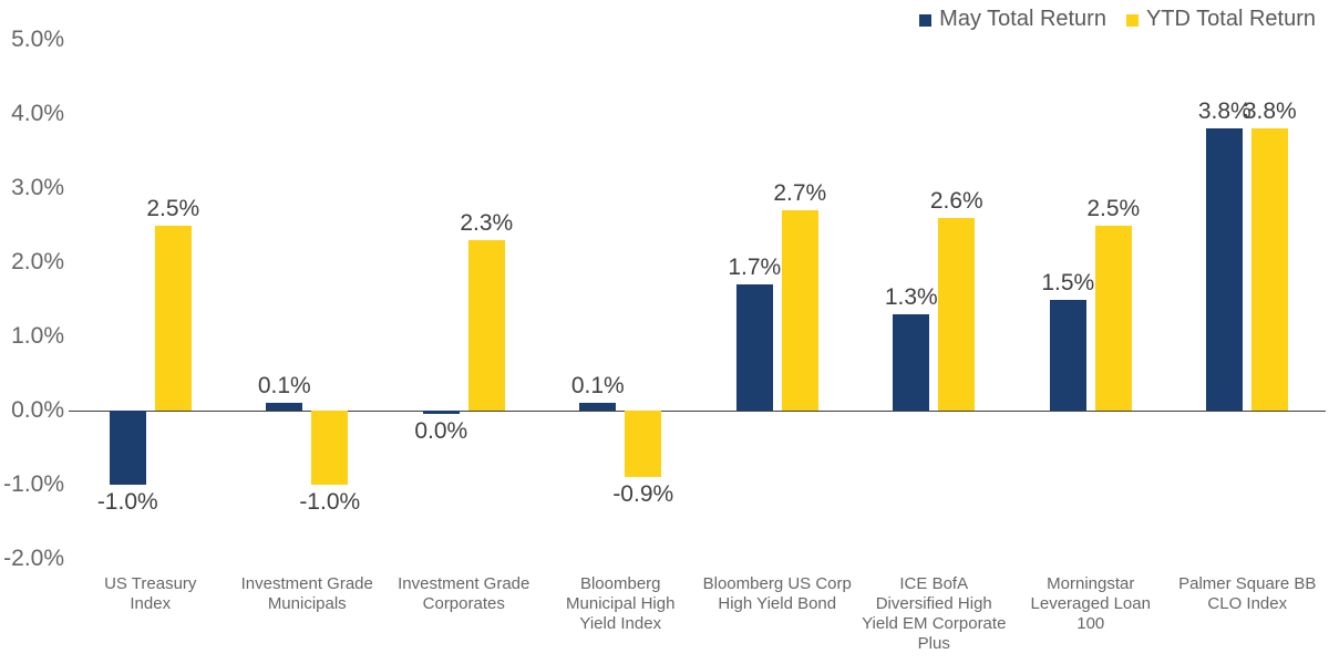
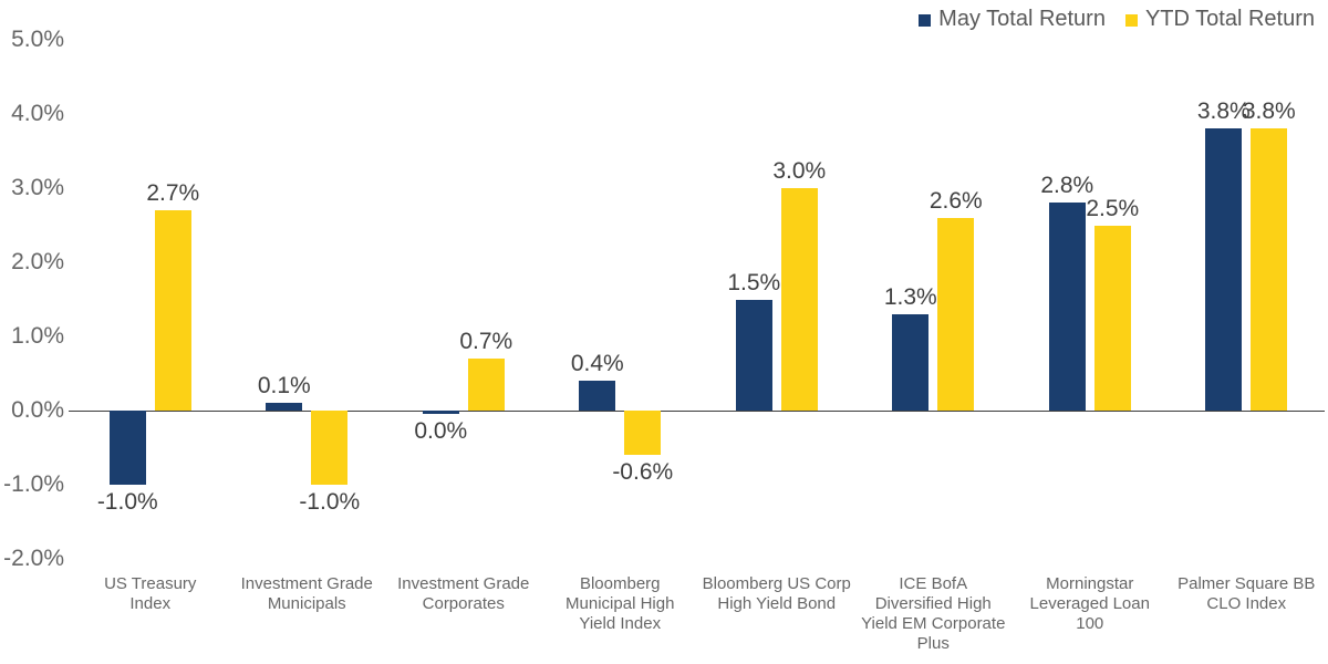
YTD Total Return/US Treasury Index: 2.5% -> 2.7%
YTD Total Return/Investment Grade Corporates: 2.3% -> 0.7%
May Total Return/Bloomberg Municipal High Yield Index: 0.1% -> 0.4%
YTD Total Return/Bloomberg Municipal High Yield Index: -0.9% -> -0.6%
May Total Return/Bloomberg US Corp High Yield Bond: 1.7% -> 1.5%
YTD Total Return/Bloomberg US Corp High Yield Bond: 2.7% -> 3.0%
May Total Return/Morningstar Leveraged Loan 100: 1.5% -> 2.8%
